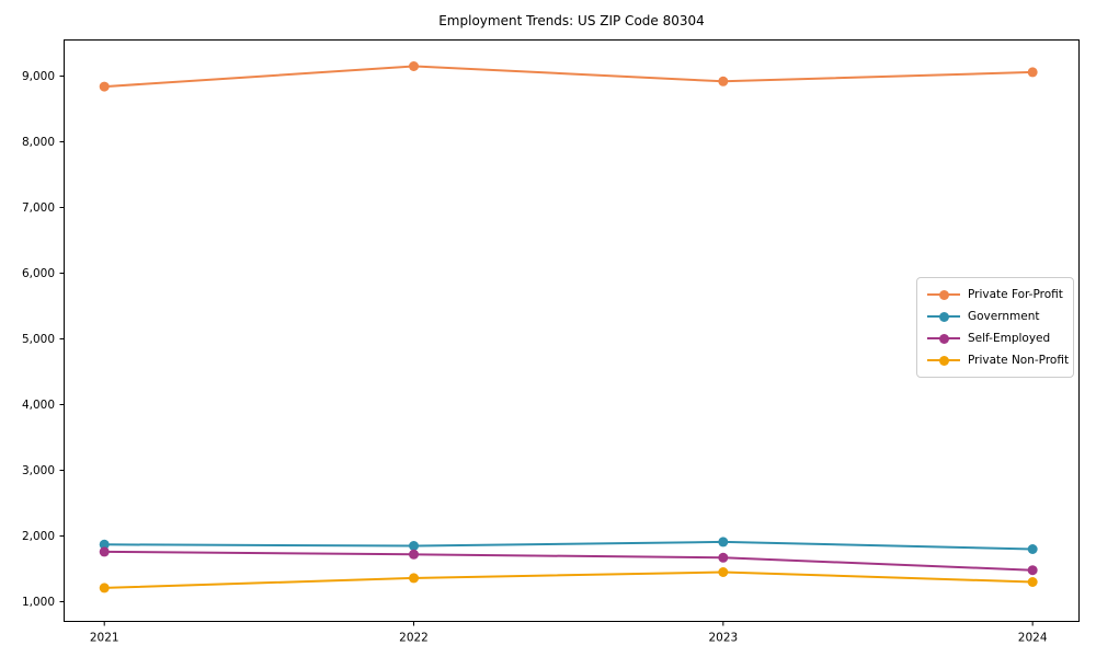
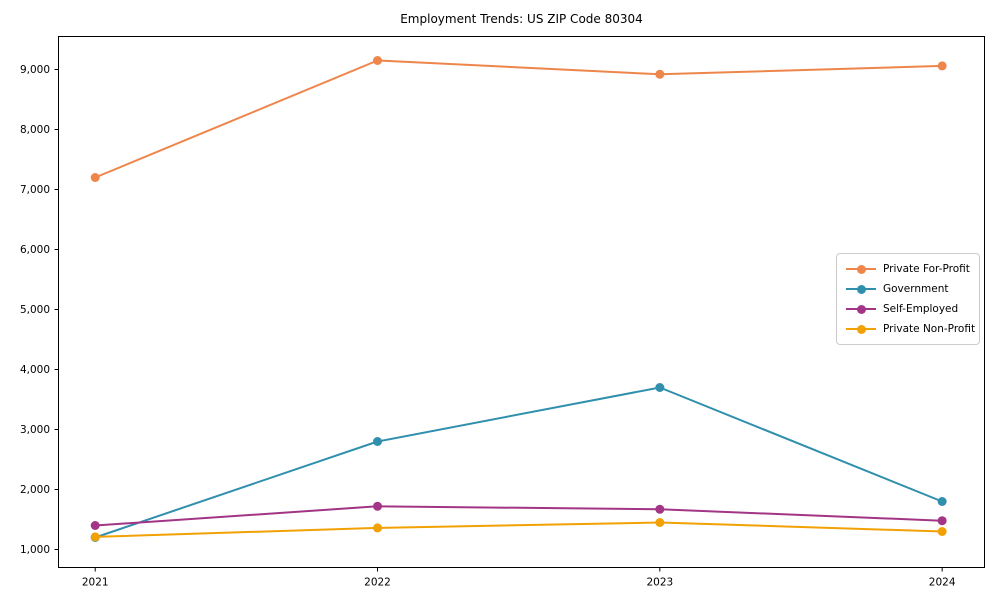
Private For-Profit/2021: 8800 -> 7200
Government/2021: 1900 -> 1200
Self-Employed/2021: 1800 -> 1400
Government/2022: 1800 -> 2800
Government/2023: 1900 -> 3700
